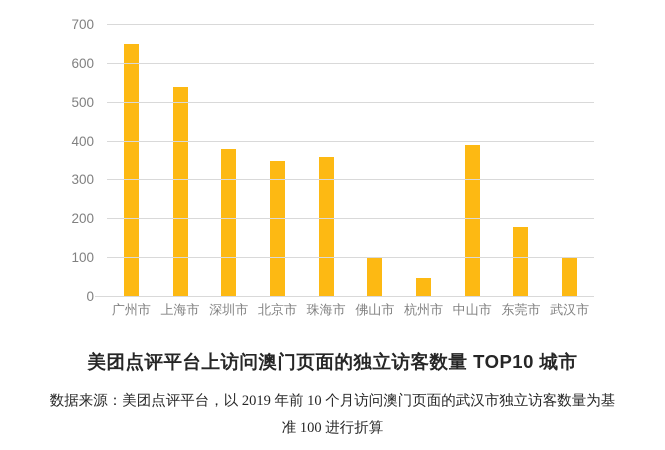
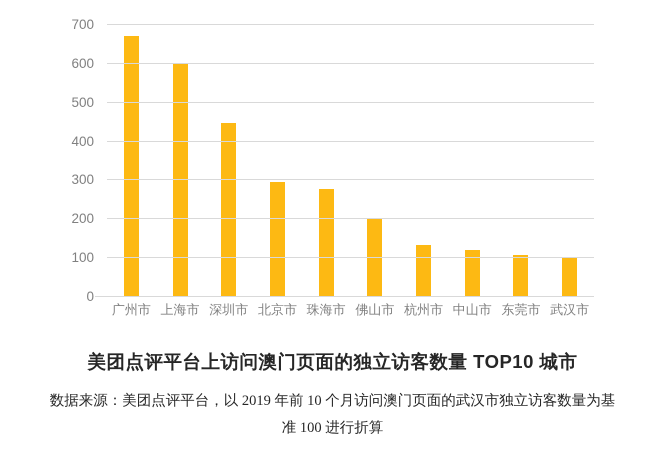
广州市: 650 -> 670
上海市: 540 -> 600
深圳市: 380 -> 450
北京市: 350 -> 300
珠海市: 360 -> 280
佛山市: 100 -> 200
杭州市: 50 -> 130
中山市: 390 -> 120
东莞市: 180 -> 110
